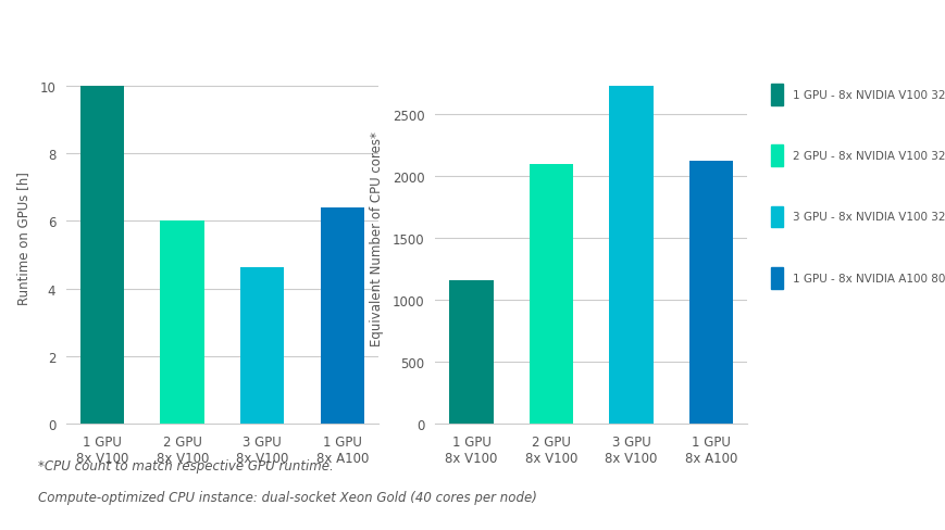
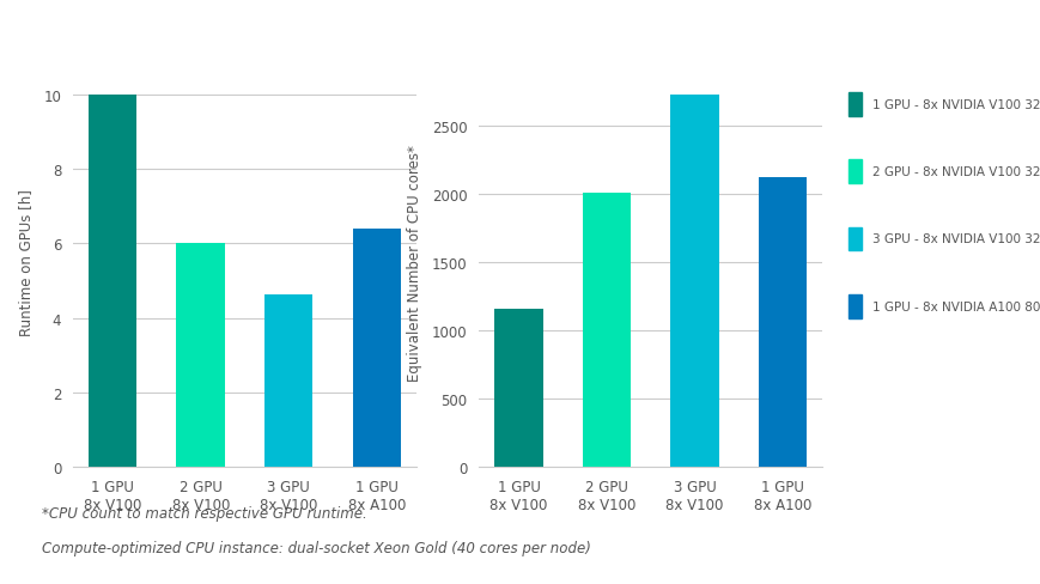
2 GPU 8x V100: 2100 -> 2010
